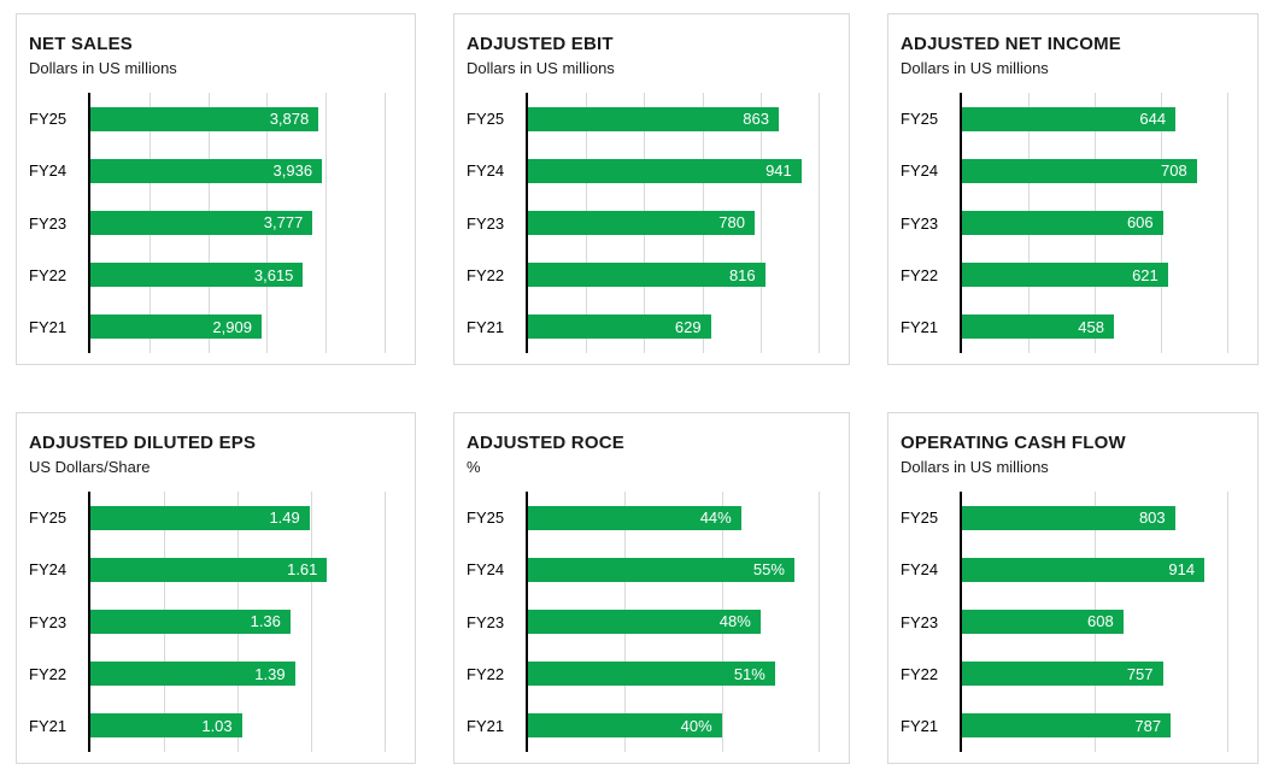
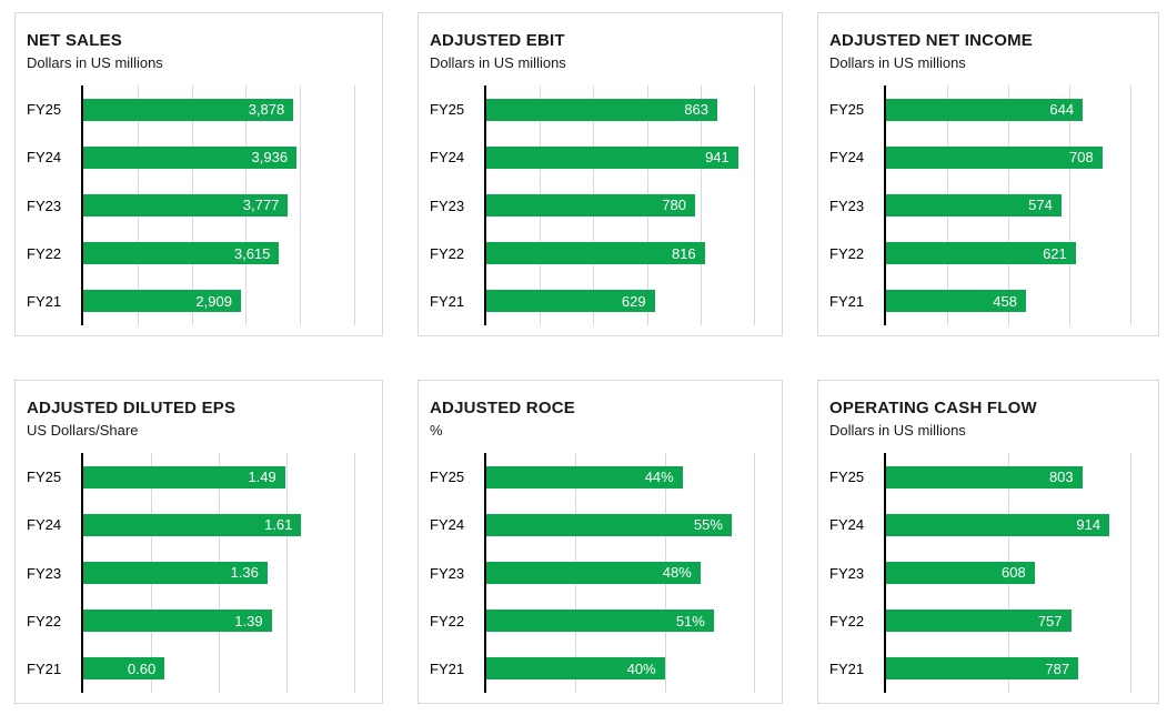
ADJUSTED NET INCOME/FY23: 606 -> 574
ADJUSTED DILUTED EPS/FY21: 1.03 -> 0.60
